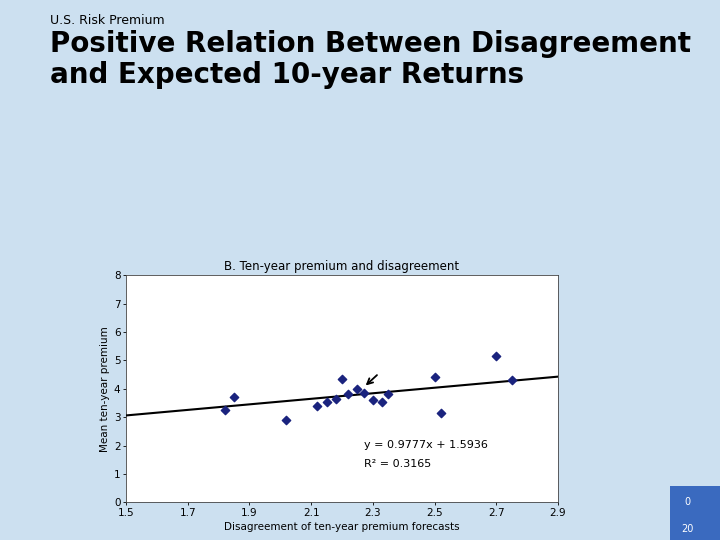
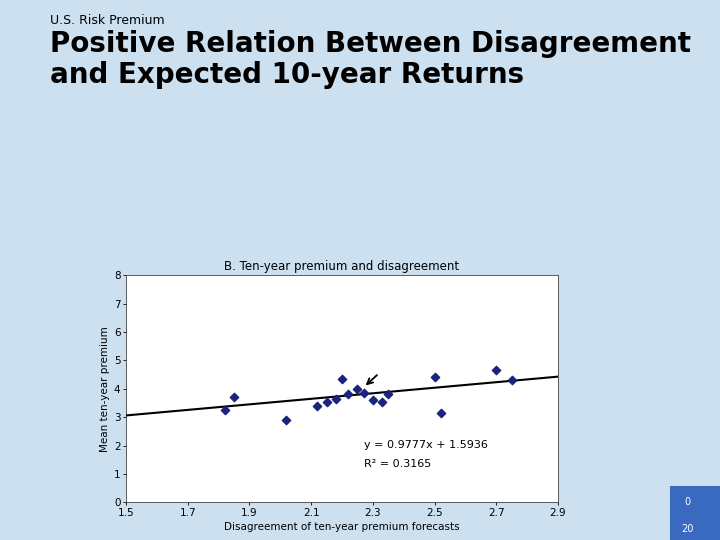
2.7: 5.15 -> 4.65
